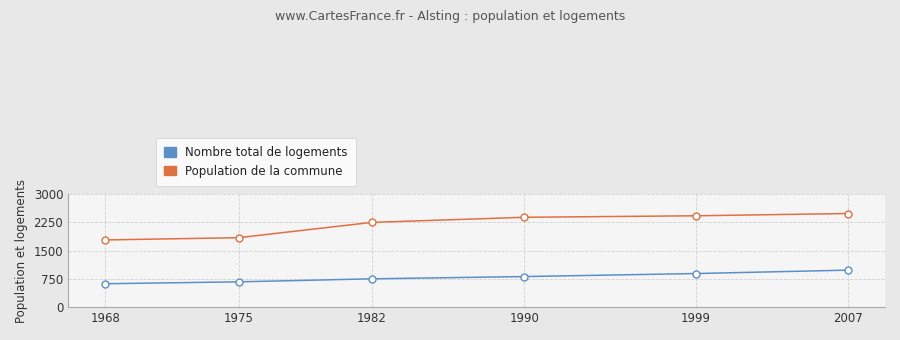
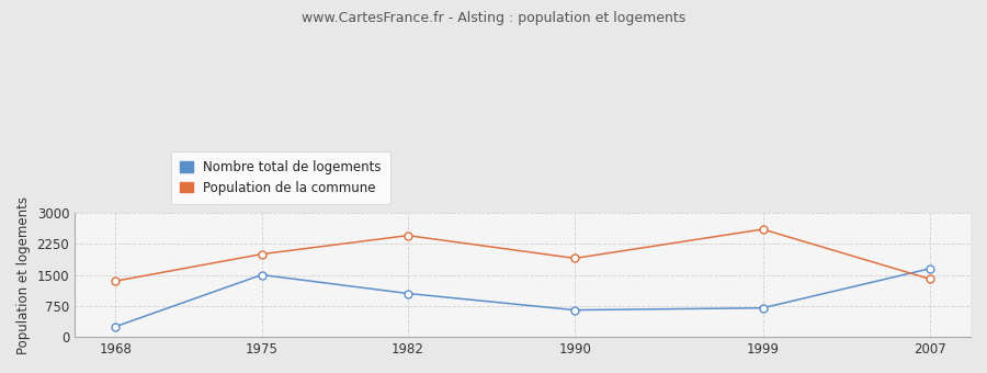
Nombre total de logements/1968: 620 -> 250
Population de la commune/1968: 1780 -> 1350
Nombre total de logements/1975: 670 -> 1500
Population de la commune/1975: 1840 -> 2000
Nombre total de logements/1982: 750 -> 1050
Population de la commune/1982: 2240 -> 2450
Nombre total de logements/1990: 810 -> 650
Population de la commune/1990: 2380 -> 1900
Nombre total de logements/1999: 890 -> 700
Population de la commune/1999: 2420 -> 2600
Nombre total de logements/2007: 980 -> 1650
Population de la commune/2007: 2480 -> 1400
